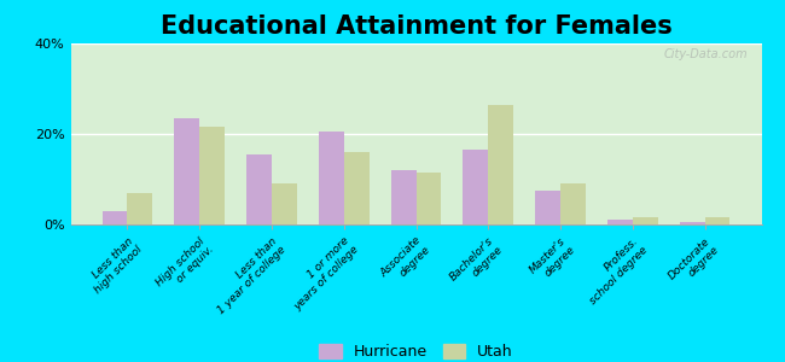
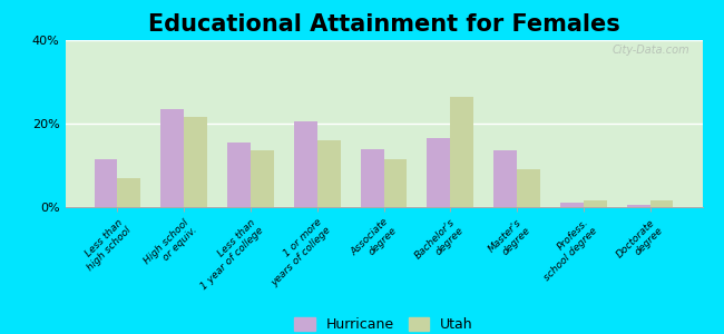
Hurricane/Less than high school: 3.0% -> 11.5%
Utah/Less than 1 year of college: 9.0% -> 13.5%
Hurricane/Associate degree: 12.0% -> 14.0%
Hurricane/Master's degree: 7.5% -> 13.5%
